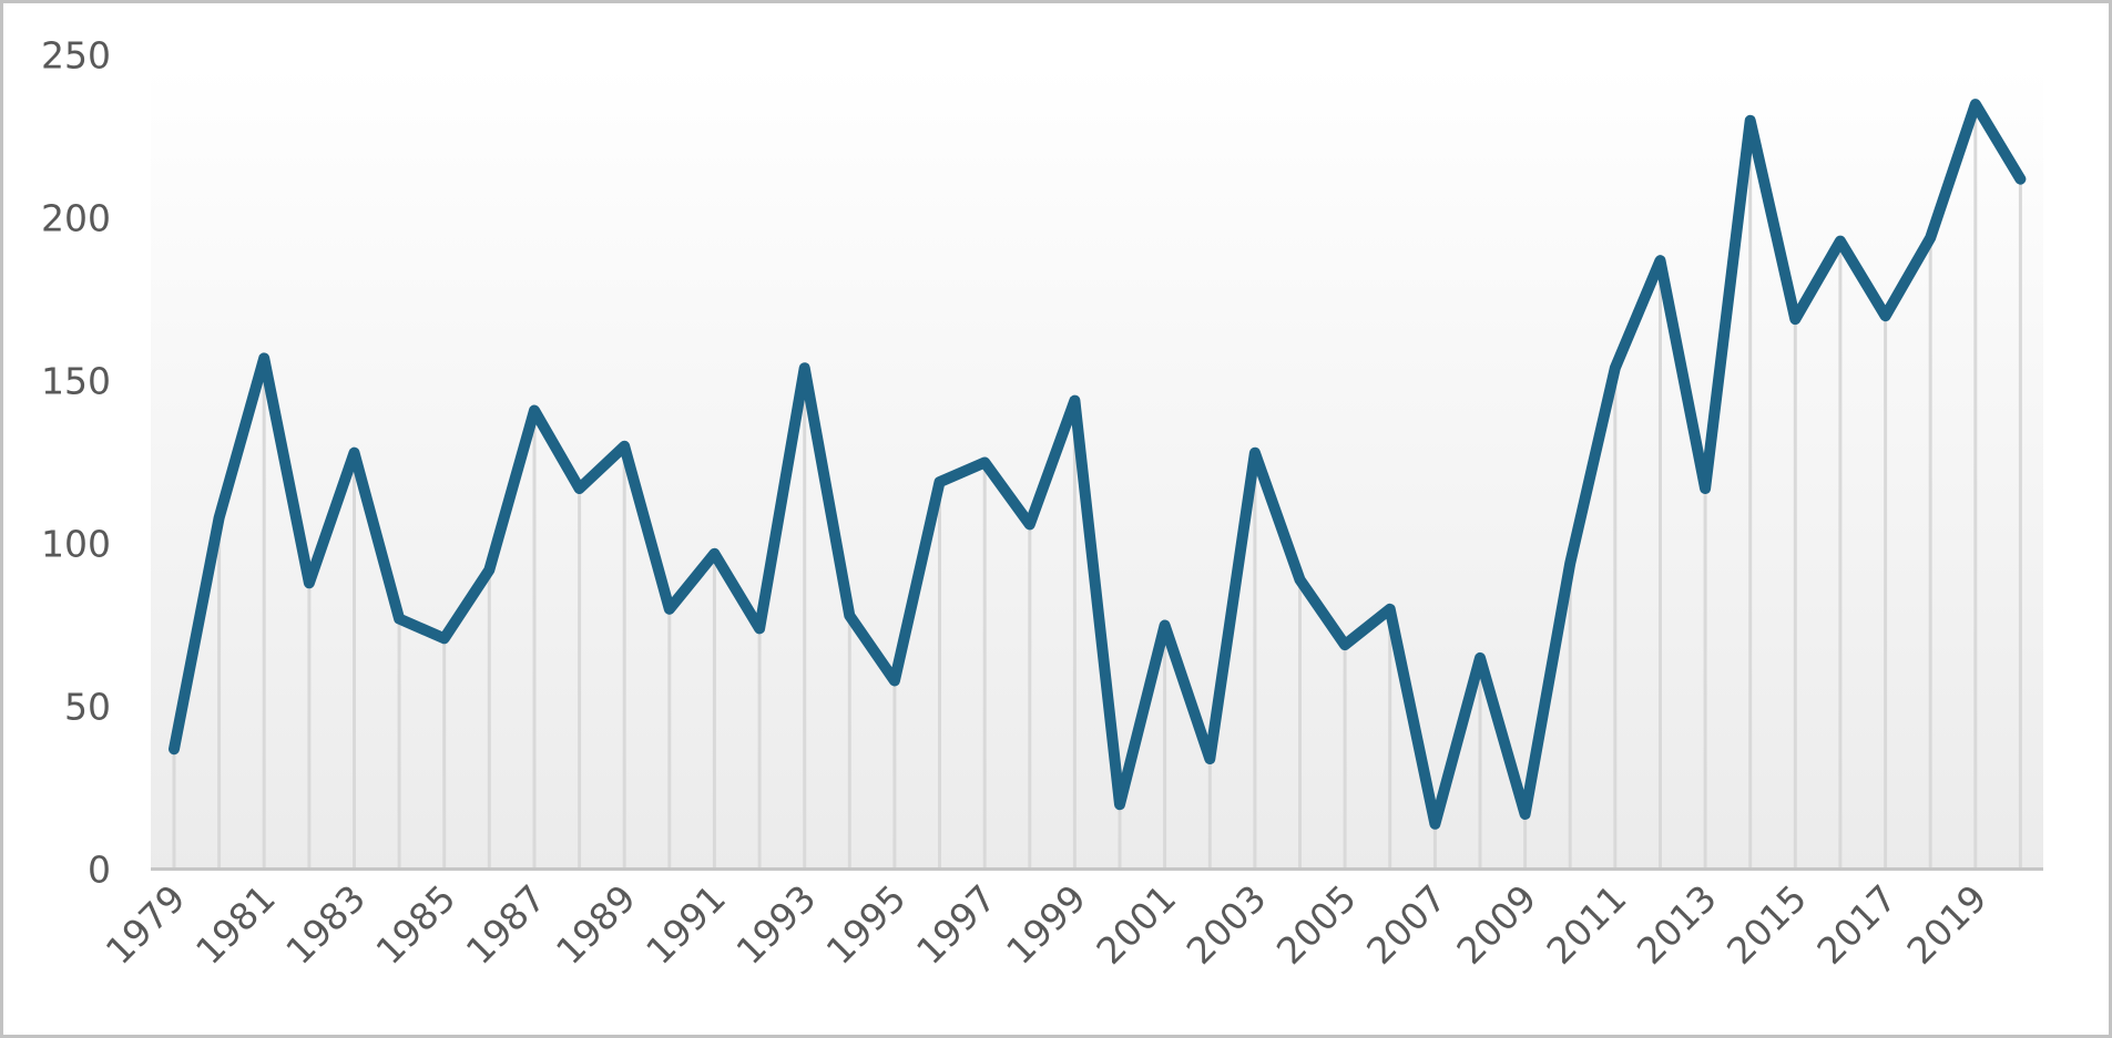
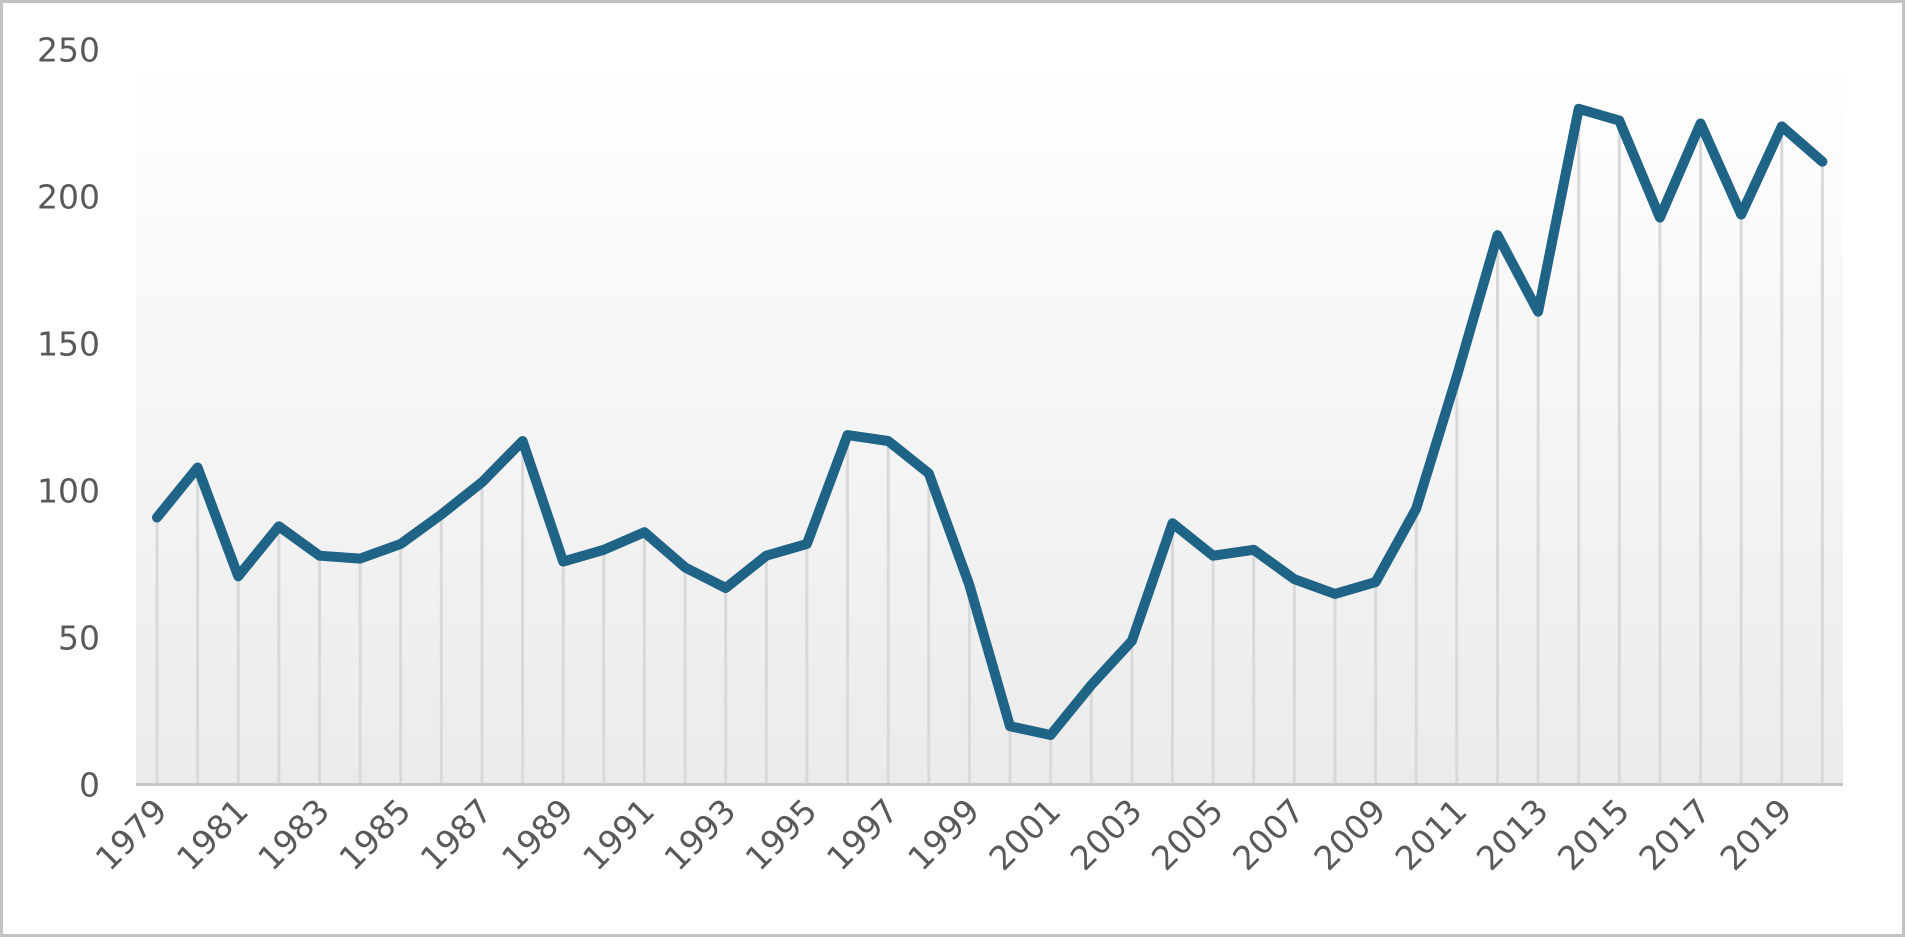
1979: 37 -> 91
1981: 157 -> 71
1983: 128 -> 78
1985: 71 -> 82
1987: 141 -> 103
1989: 130 -> 76
1991: 97 -> 86
1993: 154 -> 67
1995: 58 -> 82
1997: 125 -> 117
1999: 144 -> 68
2001: 75 -> 17
2003: 128 -> 49
2005: 69 -> 78
2007: 14 -> 70
2009: 17 -> 69
2011: 154 -> 139
2013: 117 -> 161
2015: 169 -> 226
2017: 170 -> 225
2019: 235 -> 224
